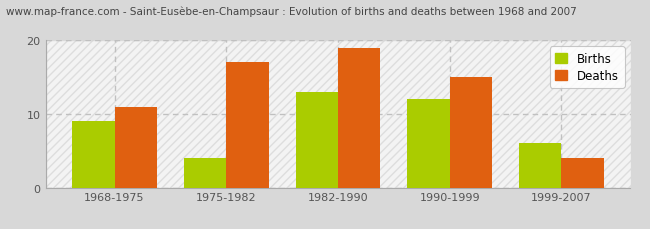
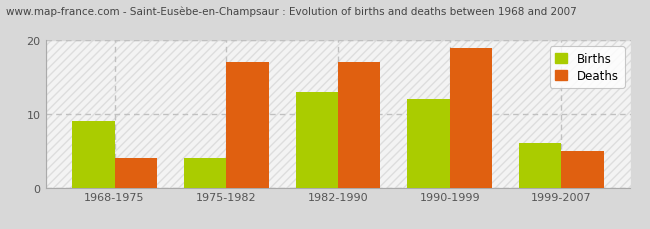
Deaths/1968-1975: 11 -> 4
Deaths/1982-1990: 19 -> 17
Deaths/1990-1999: 15 -> 19
Deaths/1999-2007: 4 -> 5
